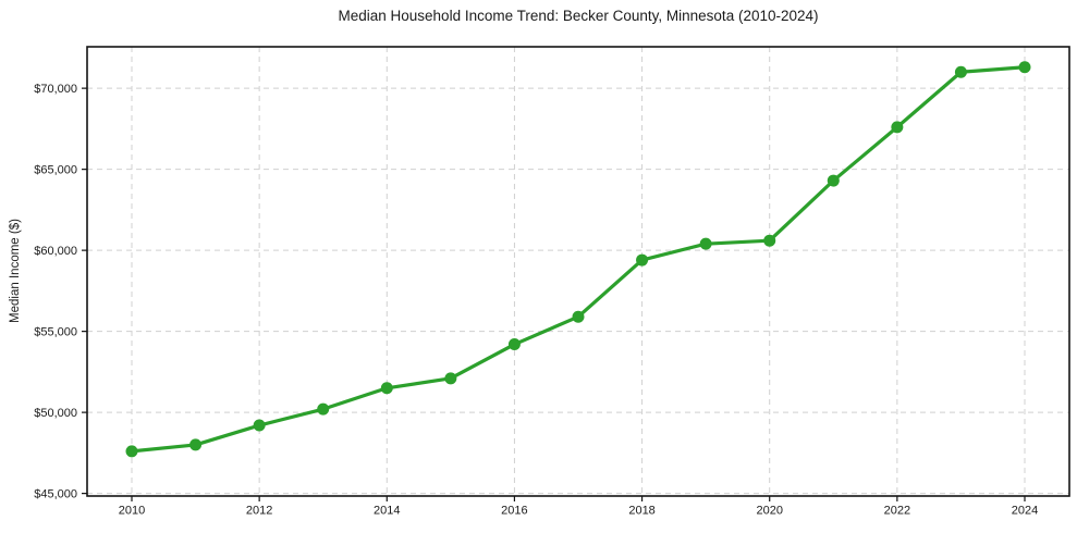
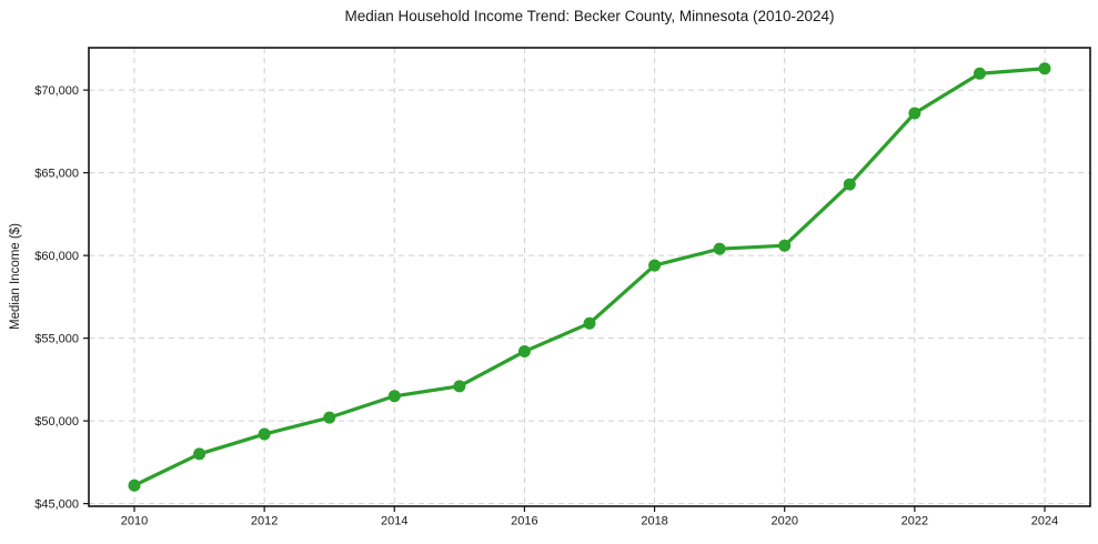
2010: $47600 -> $46100
2022: $67600 -> $68600
